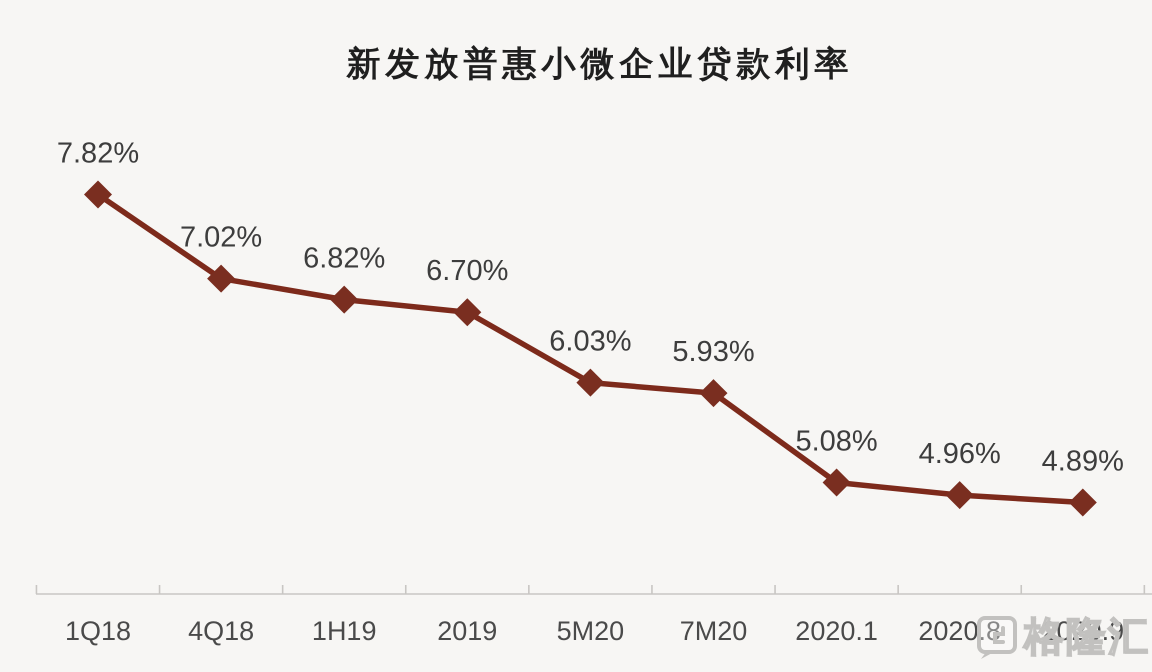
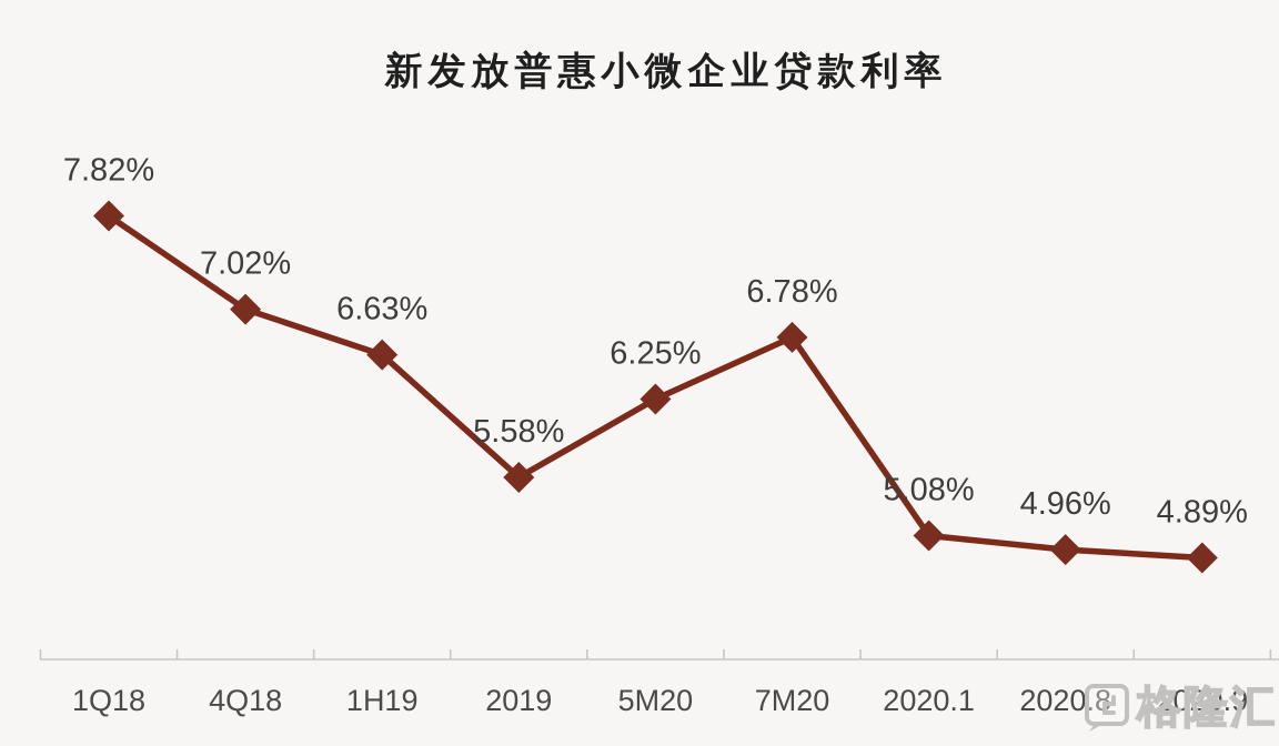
1H19: 6.82% -> 6.63%
2019: 6.70% -> 5.58%
5M20: 6.03% -> 6.25%
7M20: 5.93% -> 6.78%
